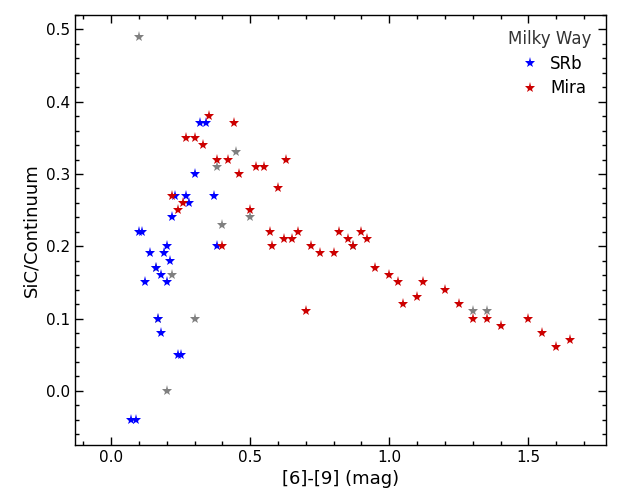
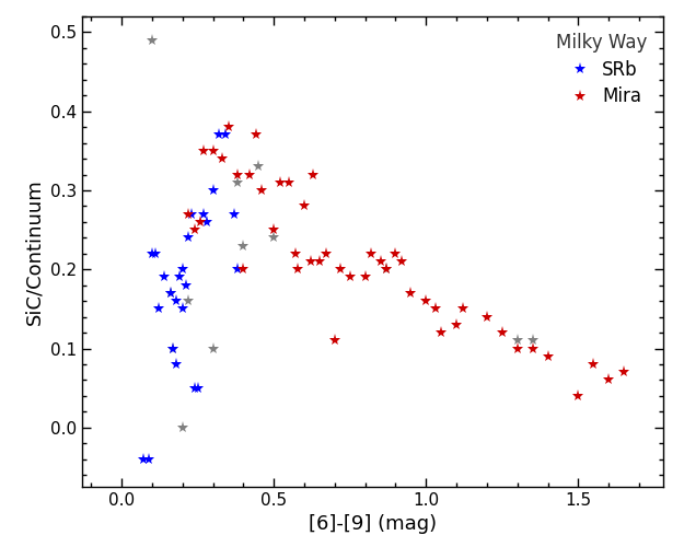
Mira/1.5: 0.10 -> 0.04
